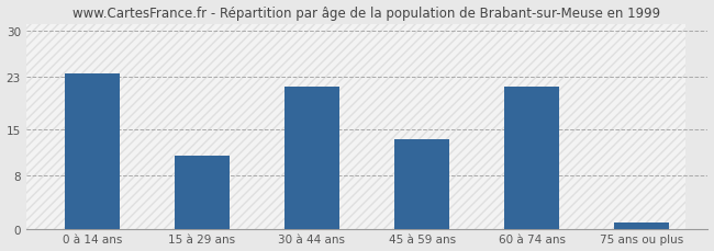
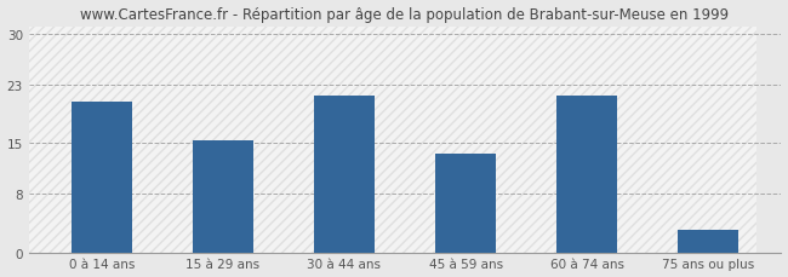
0 à 14 ans: 23.5 -> 20.6
15 à 29 ans: 11.0 -> 15.4
75 ans ou plus: 1.0 -> 3.0
